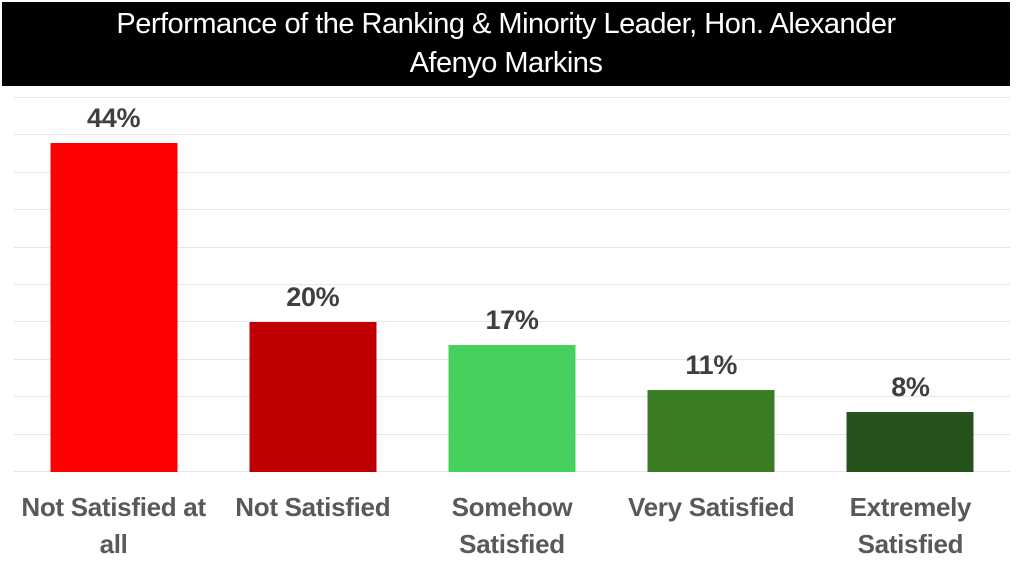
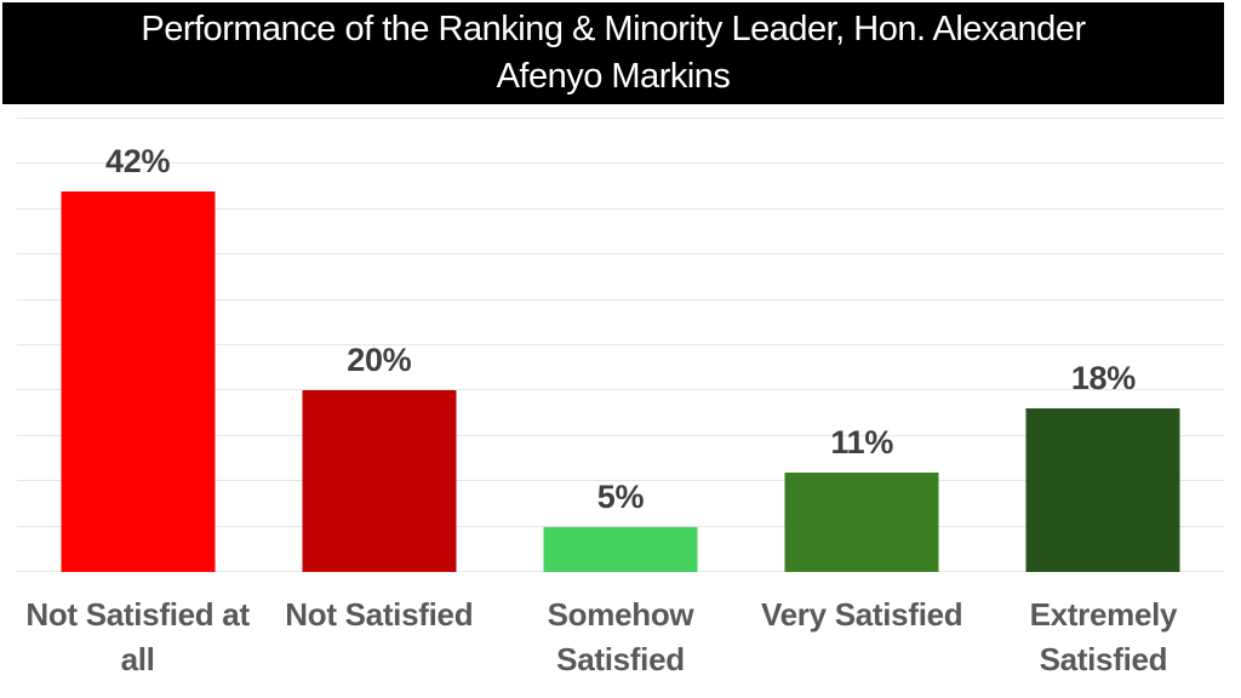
Not Satisfied at all: 44% -> 42%
Somehow Satisfied: 17% -> 5%
Extremely Satisfied: 8% -> 18%
